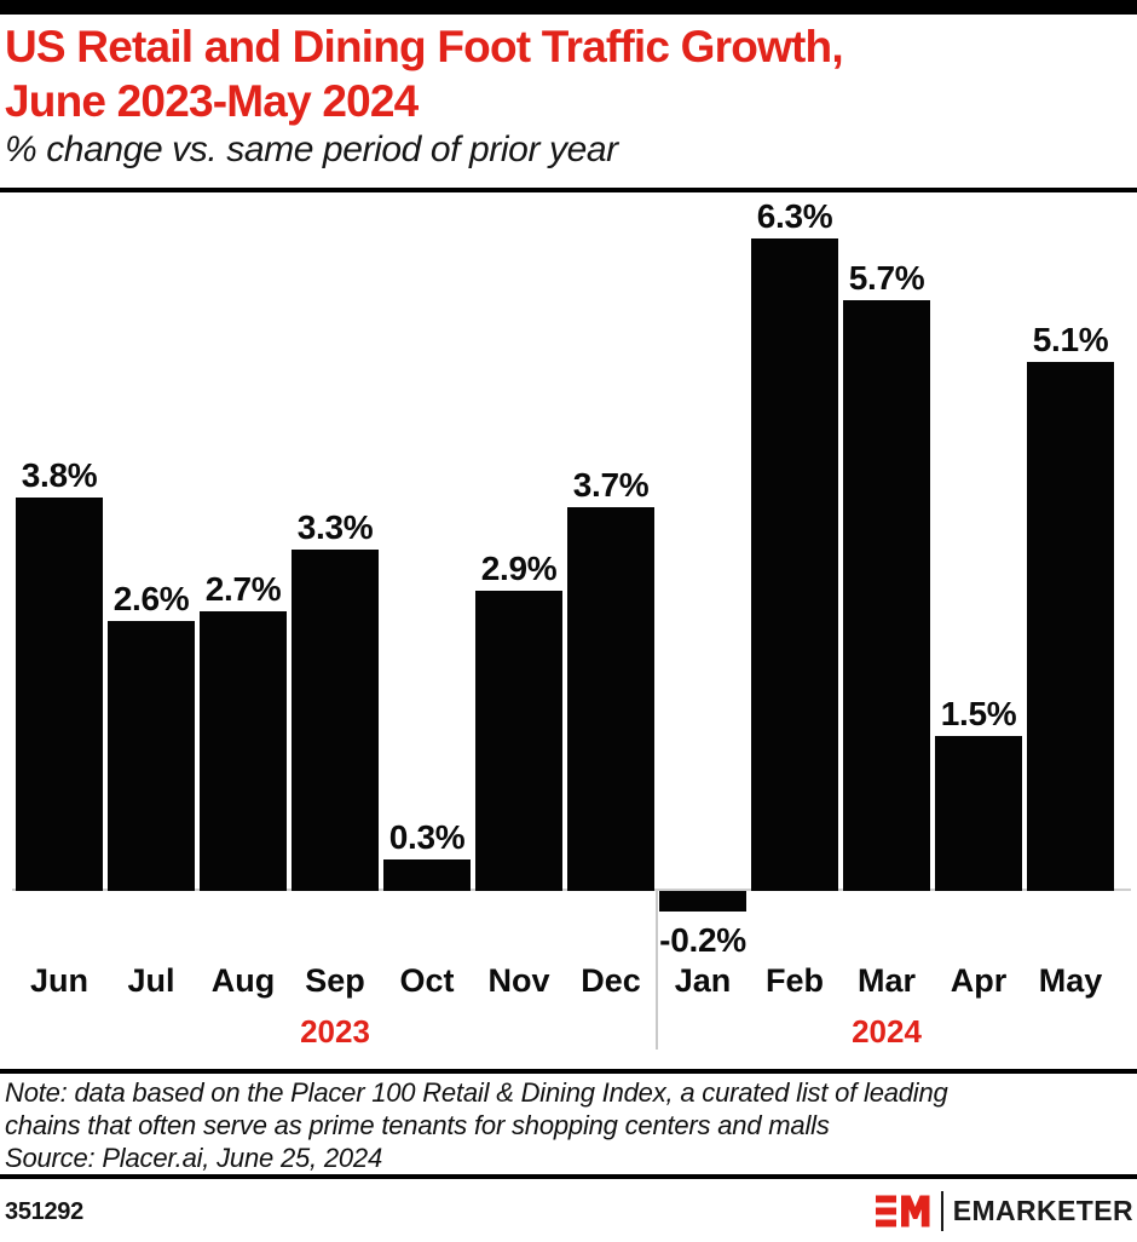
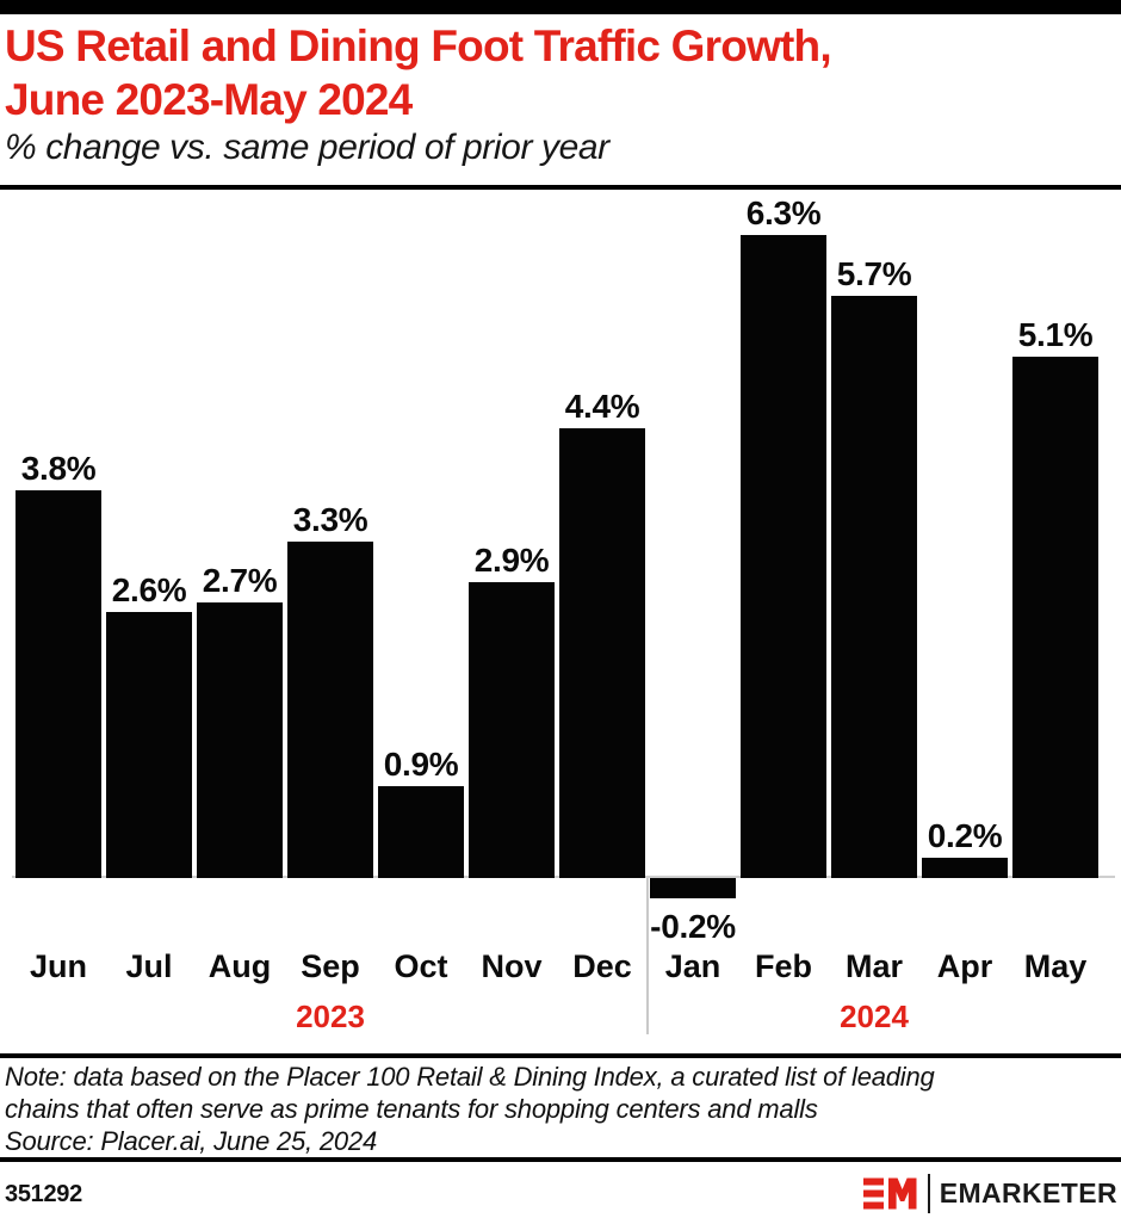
Oct: 0.3% -> 0.9%
Dec: 3.7% -> 4.4%
Apr: 1.5% -> 0.2%
